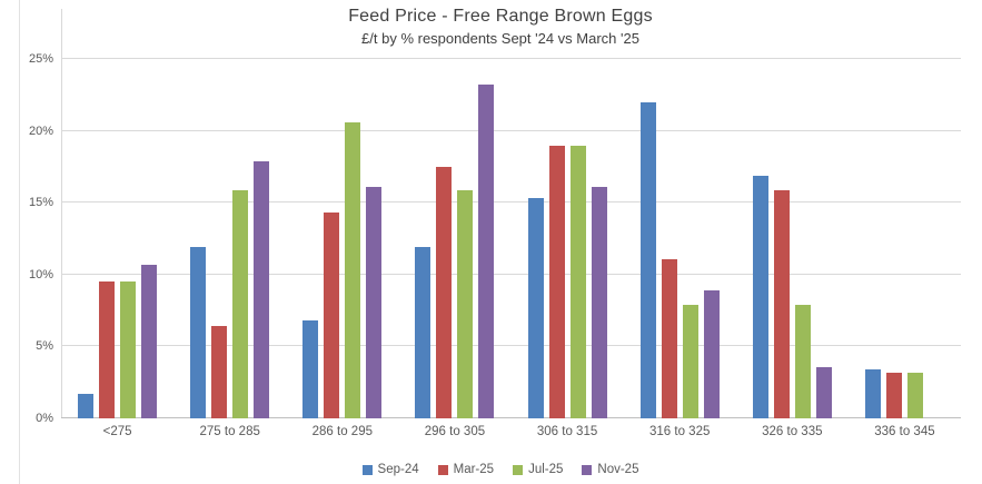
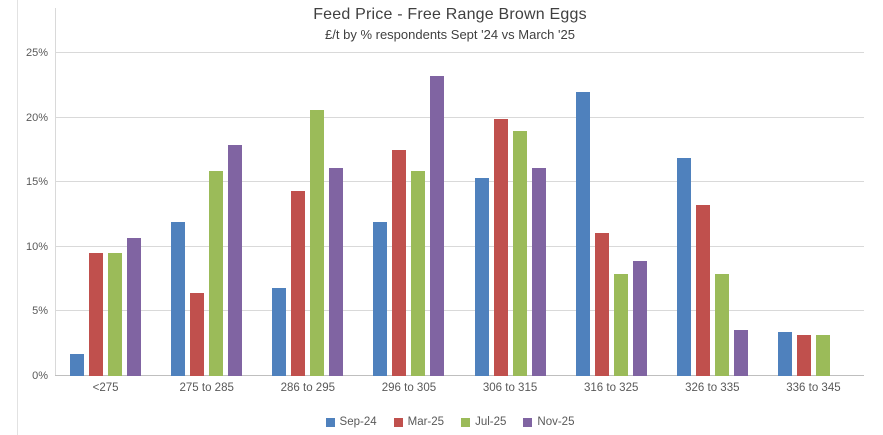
Mar-25/306 to 315: 19.0% -> 19.9%
Mar-25/326 to 335: 15.9% -> 13.2%
